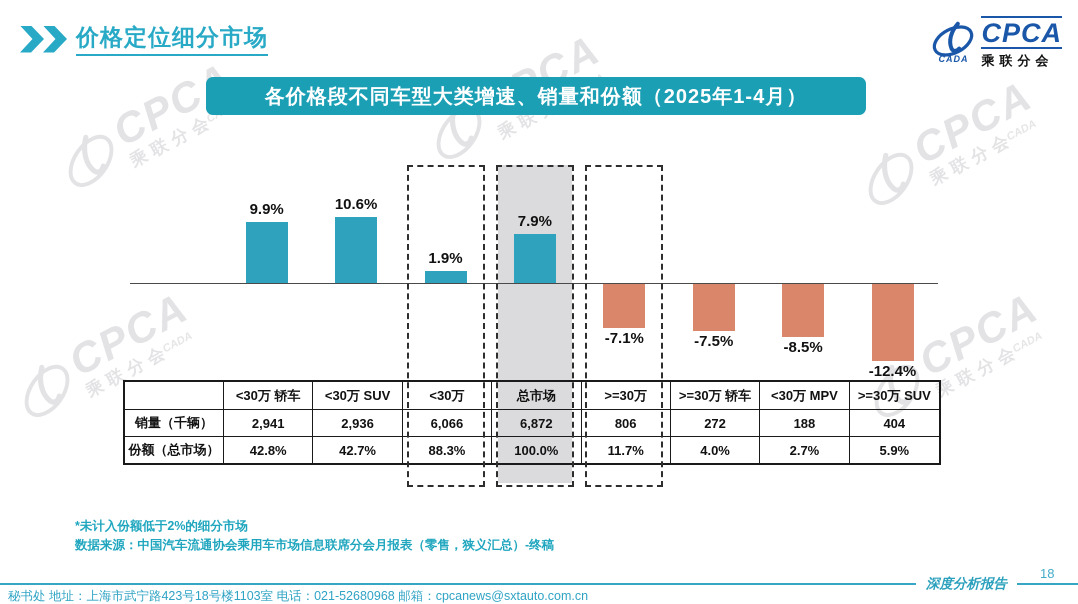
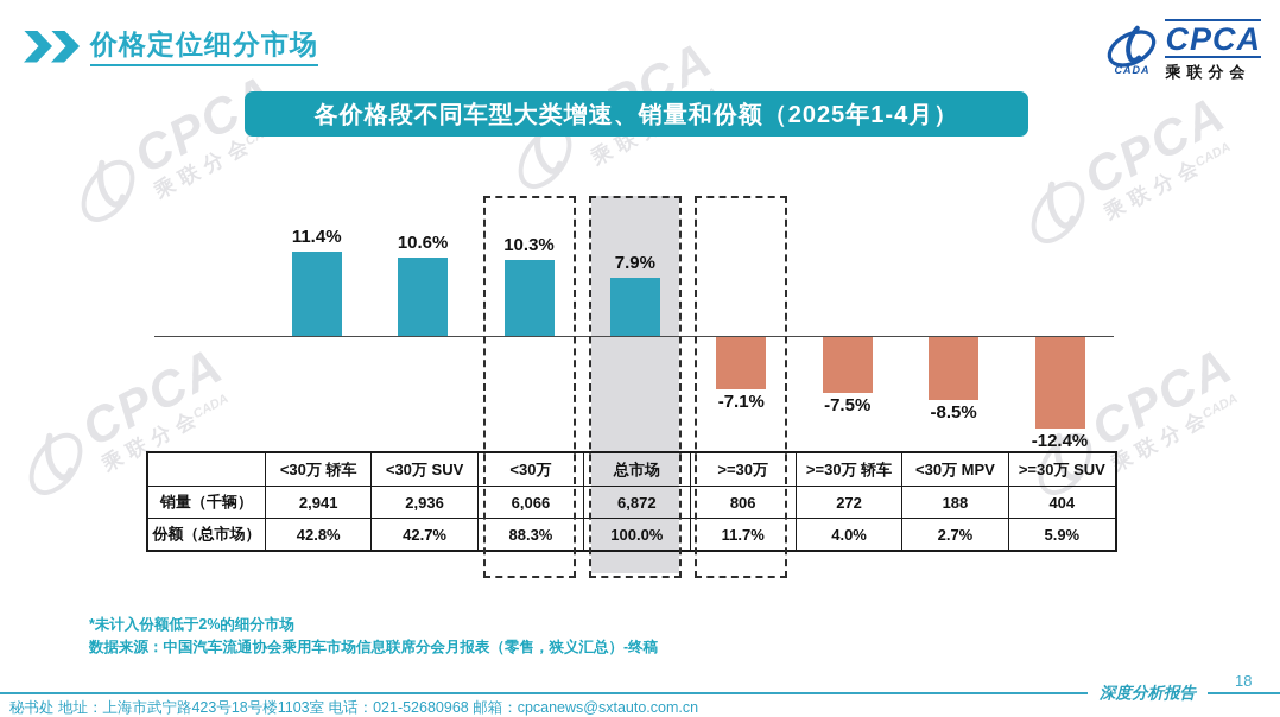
<30万 轿车: 9.9% -> 11.4%
<30万: 1.9% -> 10.3%
